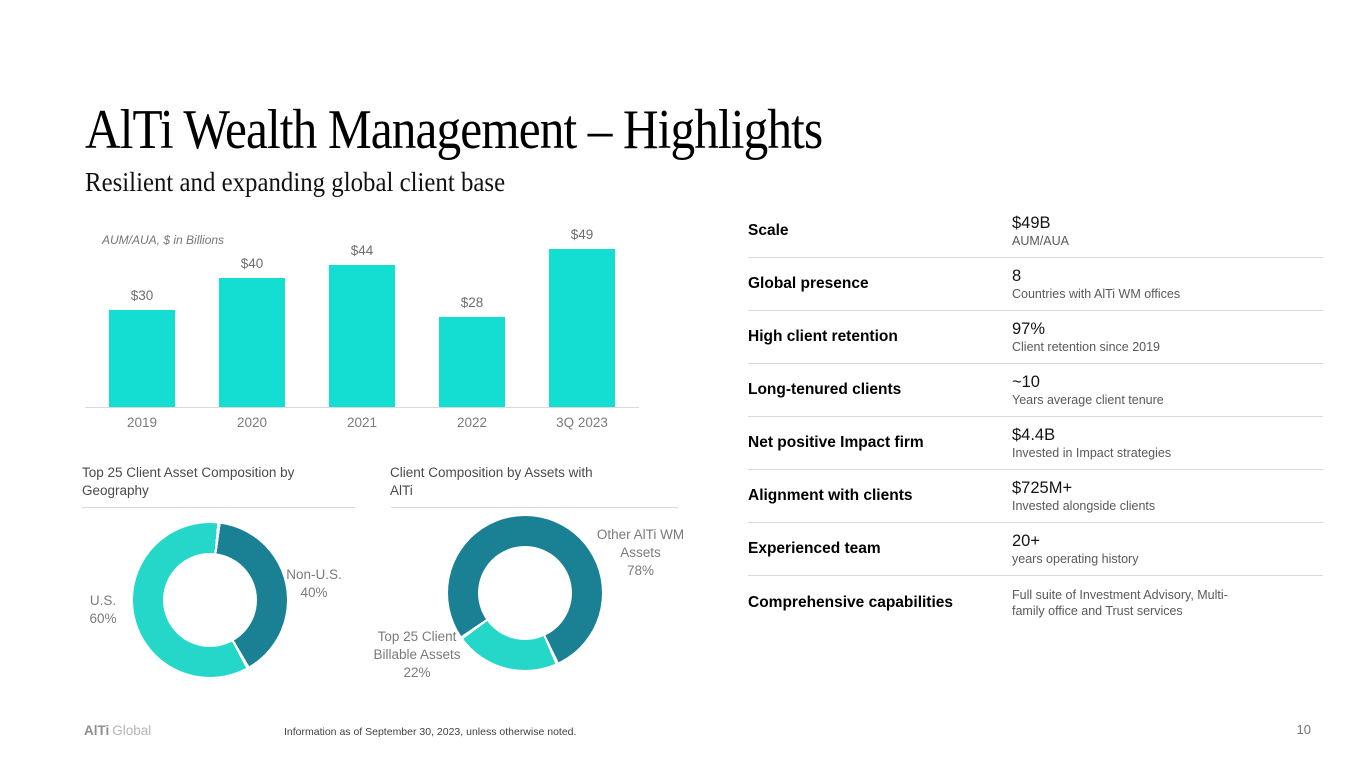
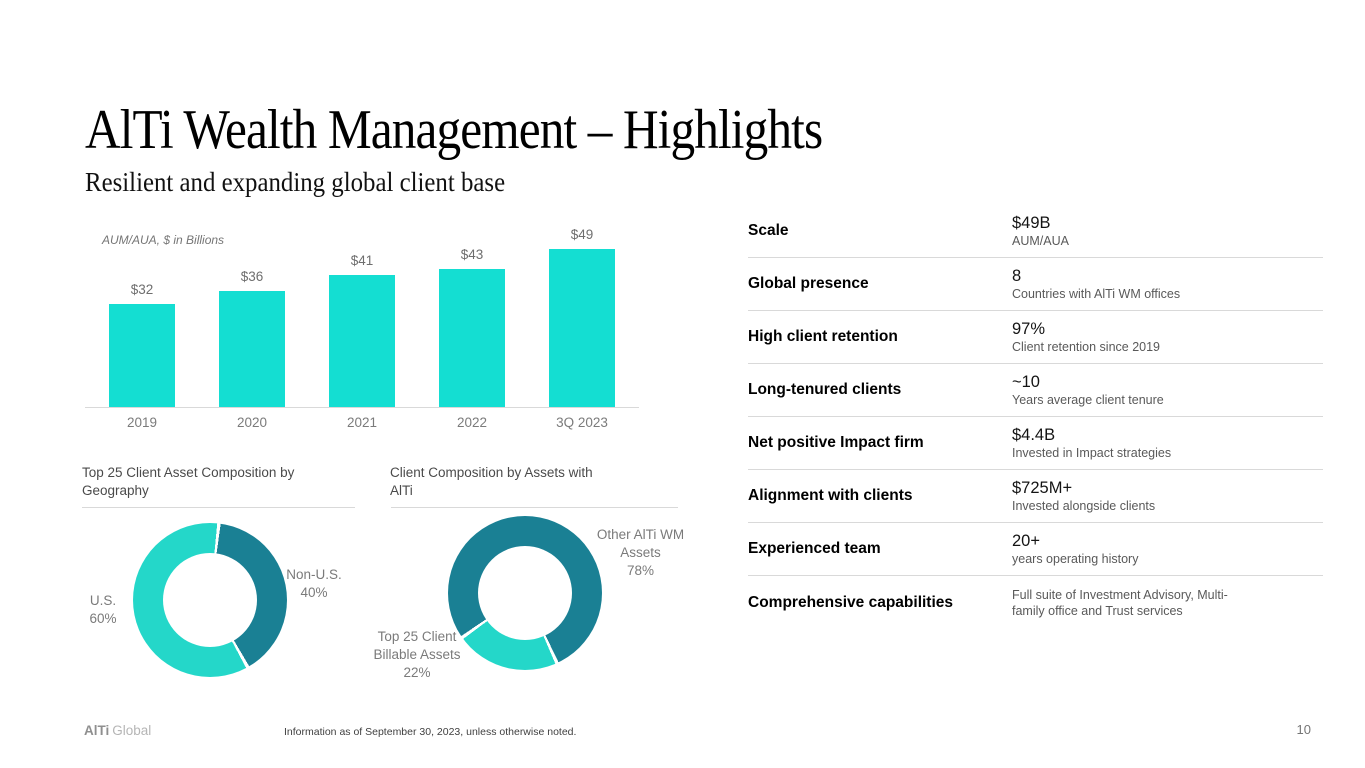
AUM/AUA, $ in Billions/2019: $30 -> $32
AUM/AUA, $ in Billions/2020: $40 -> $36
AUM/AUA, $ in Billions/2021: $44 -> $41
AUM/AUA, $ in Billions/2022: $28 -> $43
